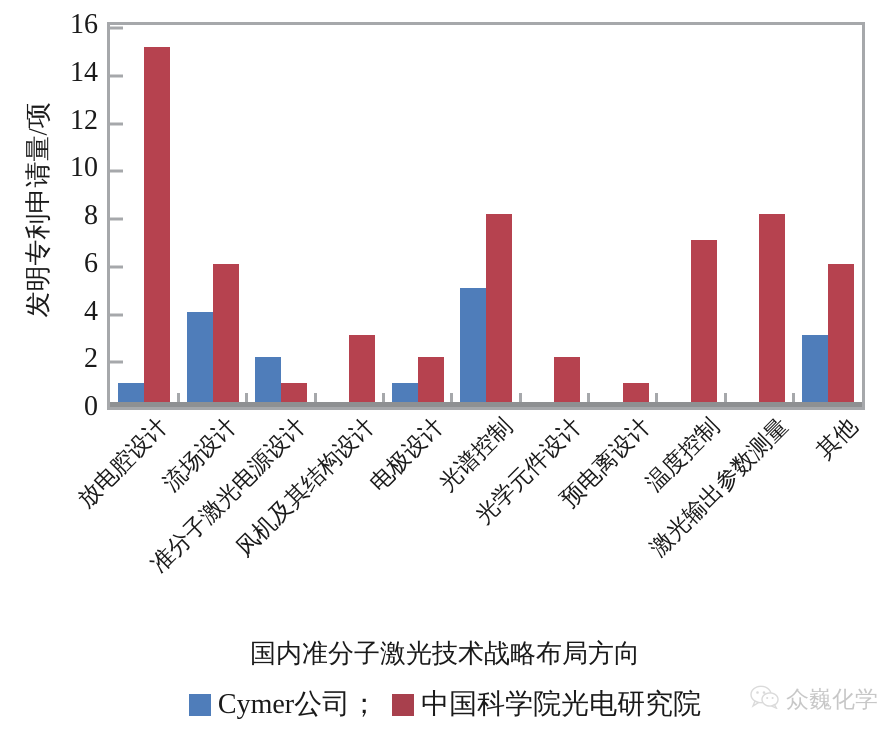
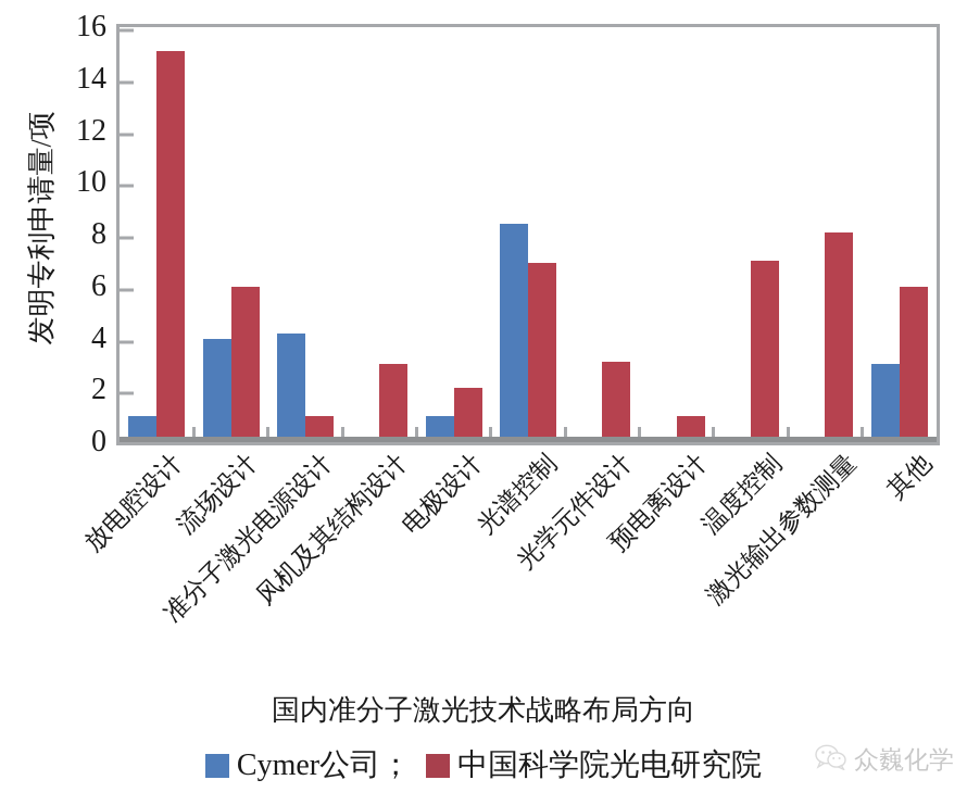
Cymer公司；/准分子激光电源设计: 2.1 -> 4.2
Cymer公司；/光谱控制: 5.0 -> 8.4
中国科学院光电研究院/光谱控制: 8.1 -> 6.9
中国科学院光电研究院/光学元件设计: 2.1 -> 3.1
